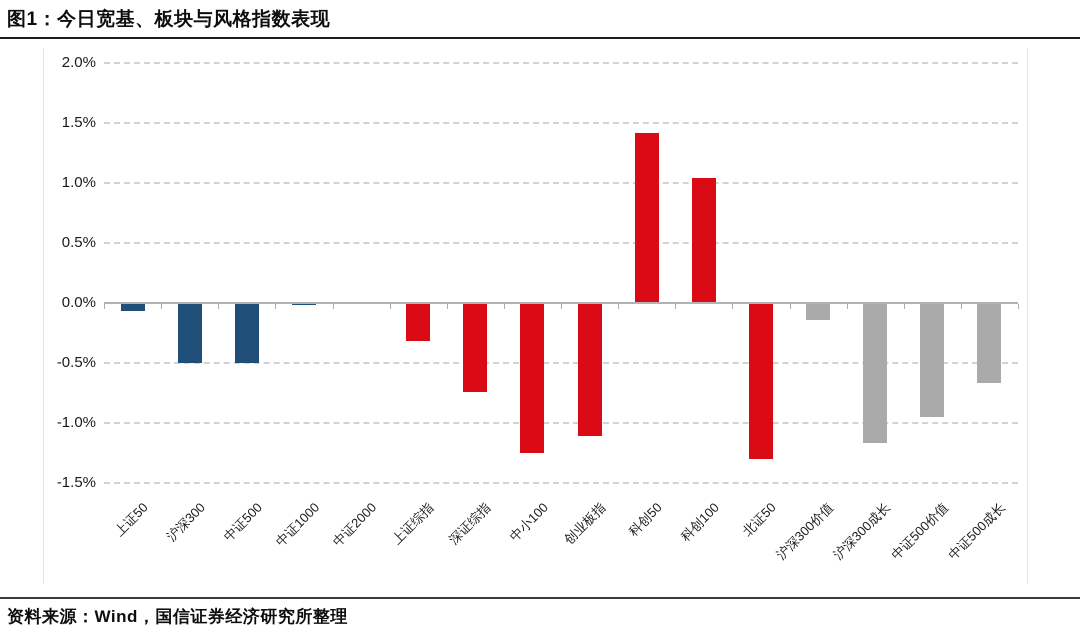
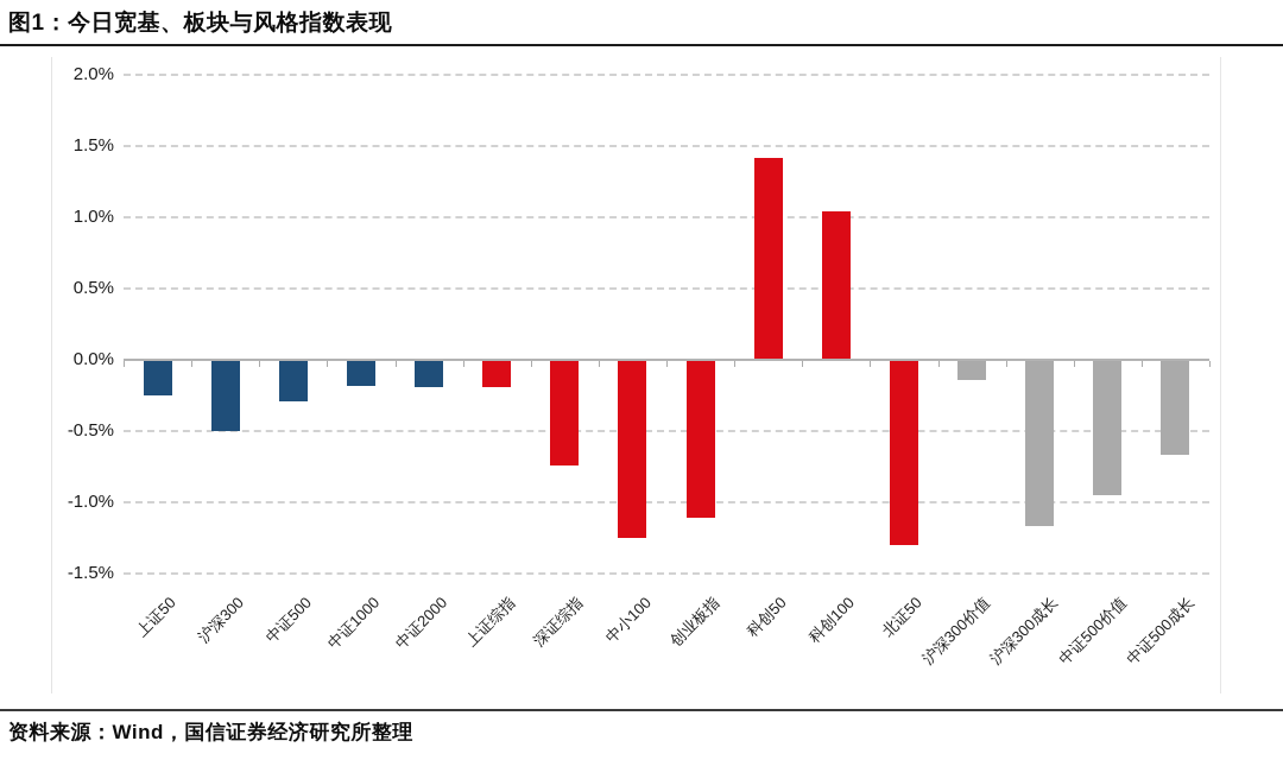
上证50: -0.07% -> -0.25%
中证500: -0.50% -> -0.29%
中证1000: -0.02% -> -0.18%
中证2000: -0.01% -> -0.19%
上证综指: -0.32% -> -0.19%
